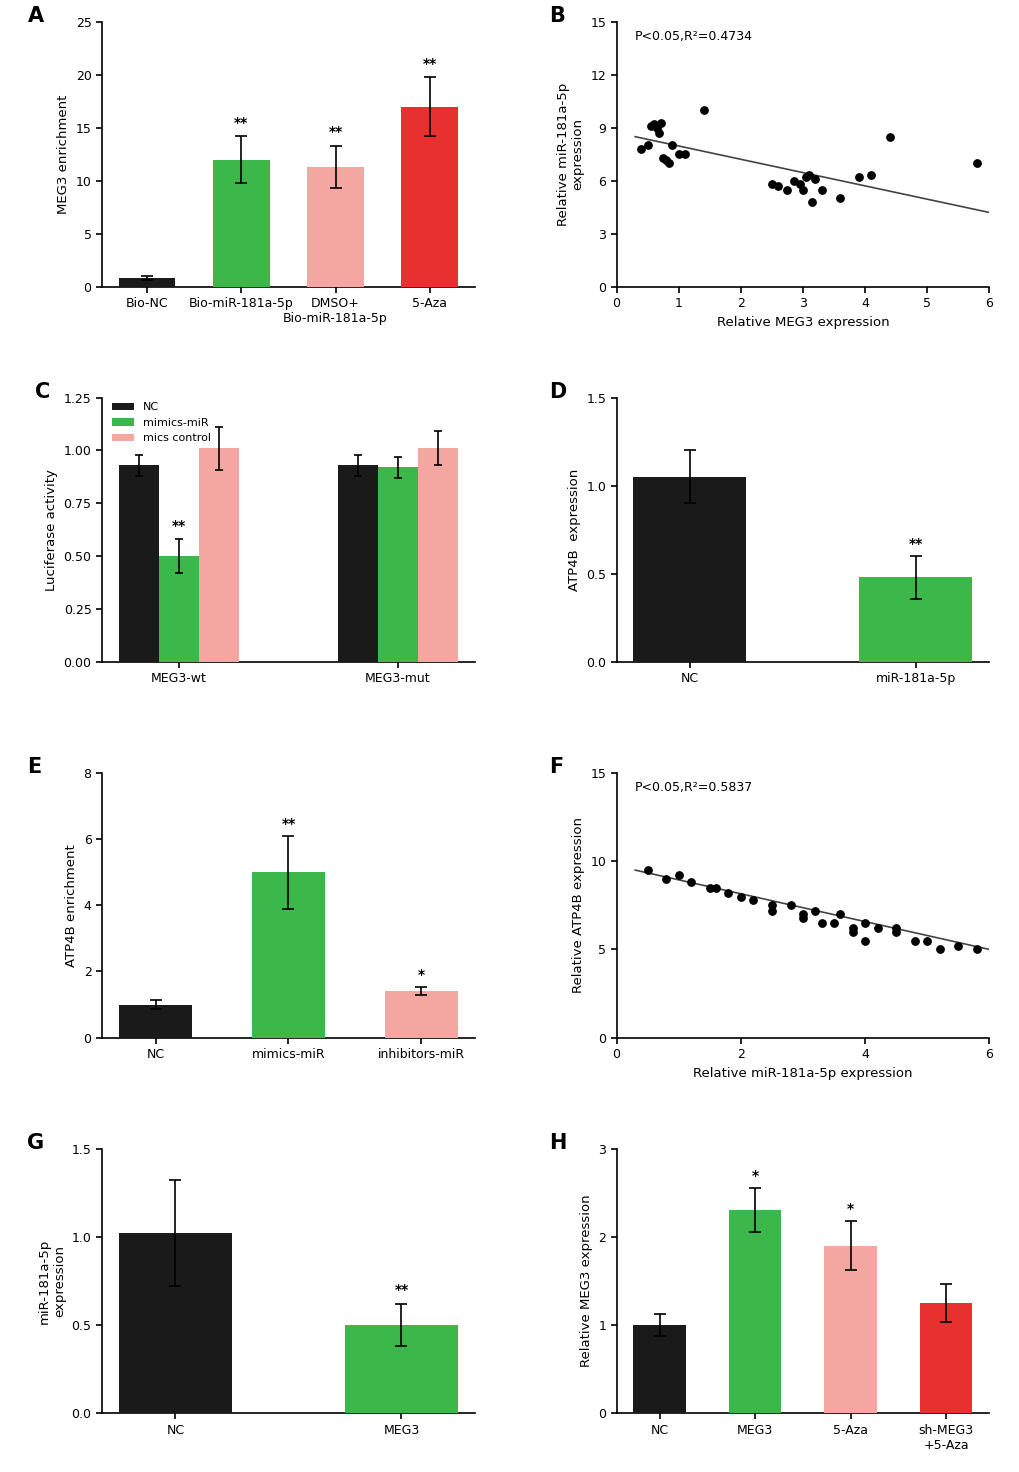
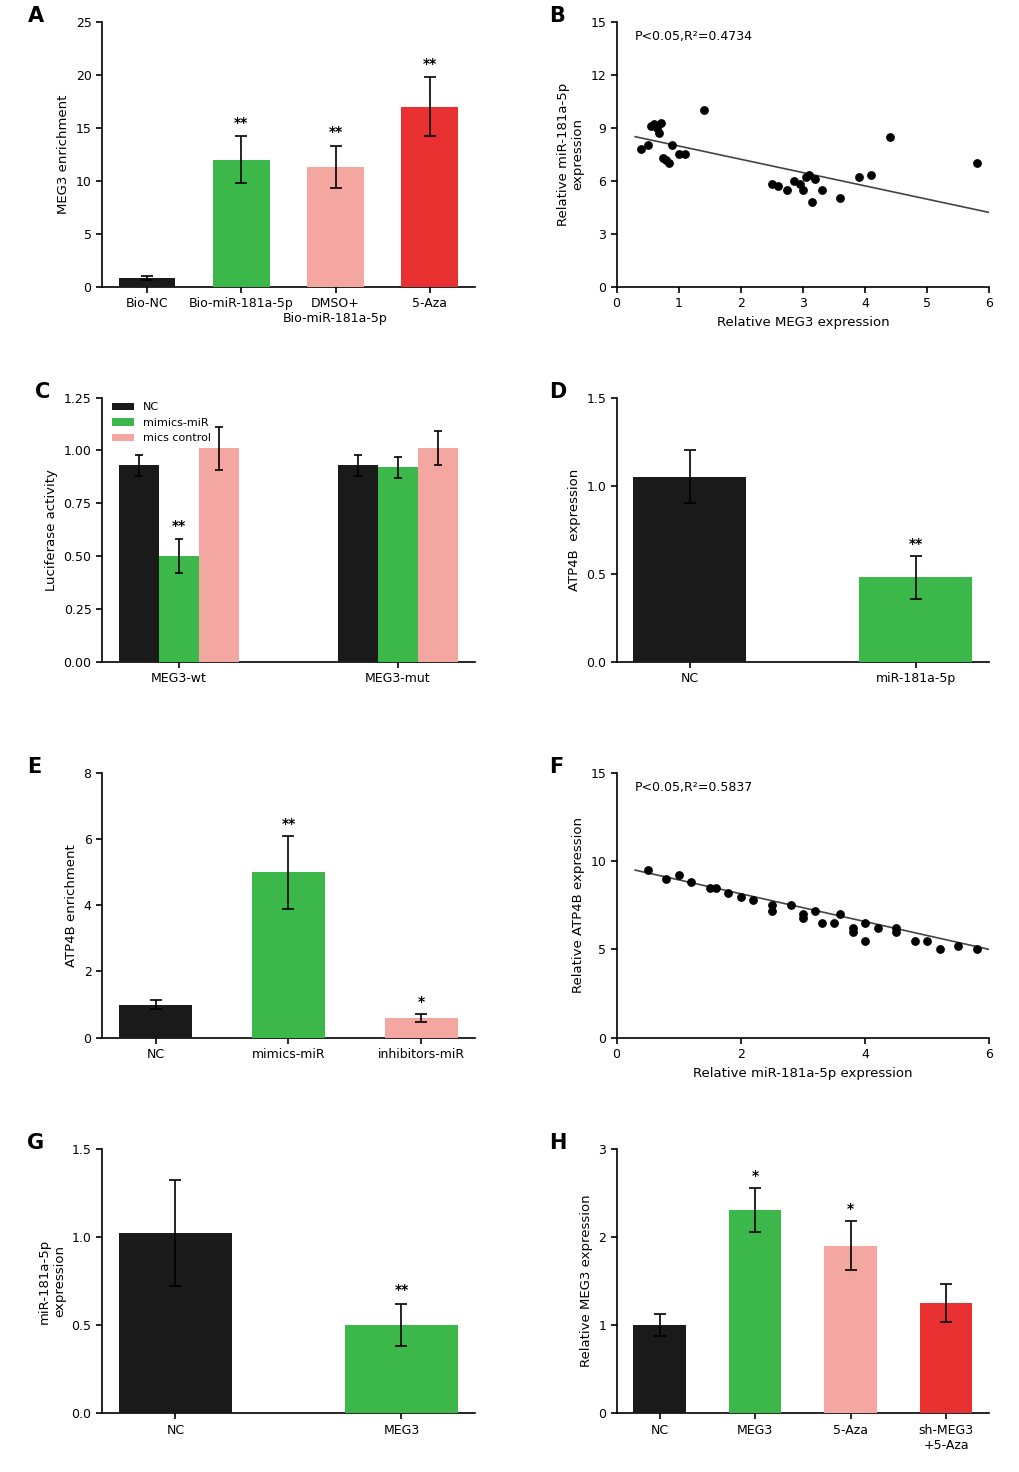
inhibitors-miR: 1.4 -> 0.6
